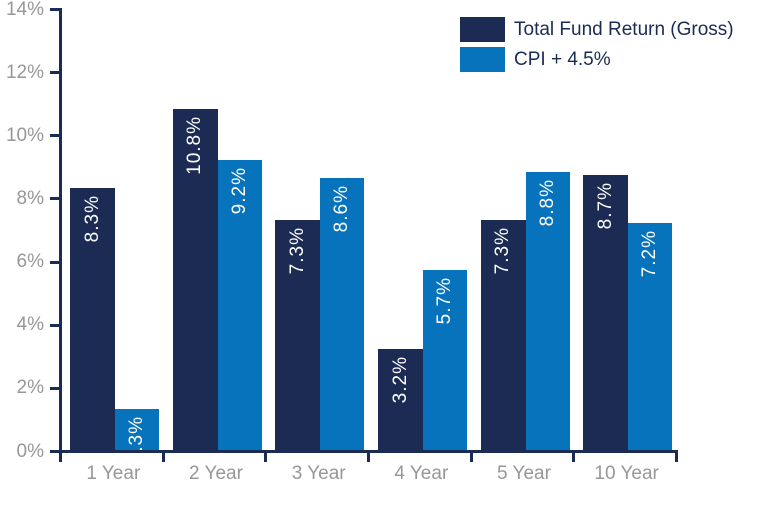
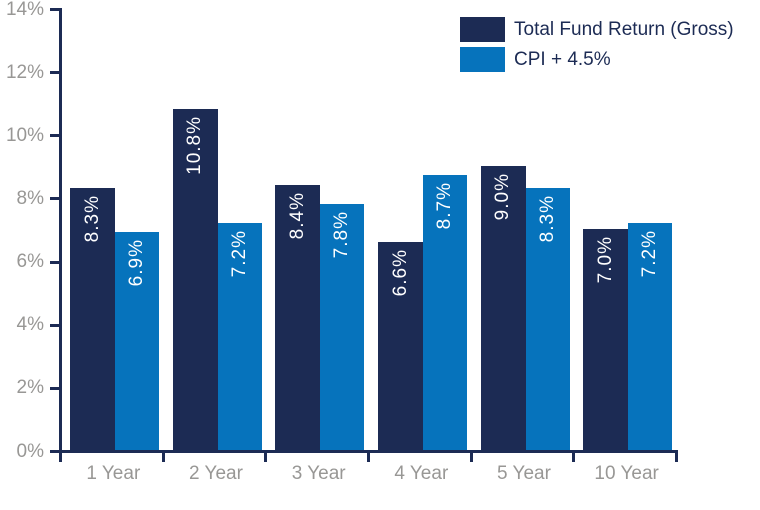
CPI + 4.5%/1 Year: 1.3% -> 6.9%
CPI + 4.5%/2 Year: 9.2% -> 7.2%
Total Fund Return (Gross)/3 Year: 7.3% -> 8.4%
CPI + 4.5%/3 Year: 8.6% -> 7.8%
Total Fund Return (Gross)/4 Year: 3.2% -> 6.6%
CPI + 4.5%/4 Year: 5.7% -> 8.7%
Total Fund Return (Gross)/5 Year: 7.3% -> 9.0%
CPI + 4.5%/5 Year: 8.8% -> 8.3%
Total Fund Return (Gross)/10 Year: 8.7% -> 7.0%
